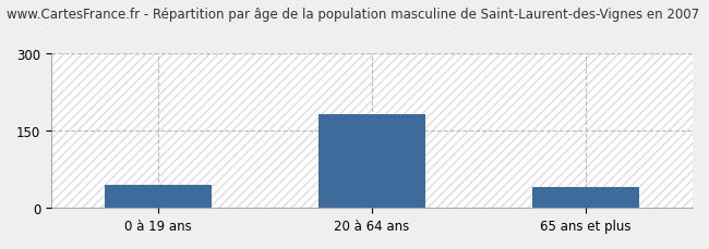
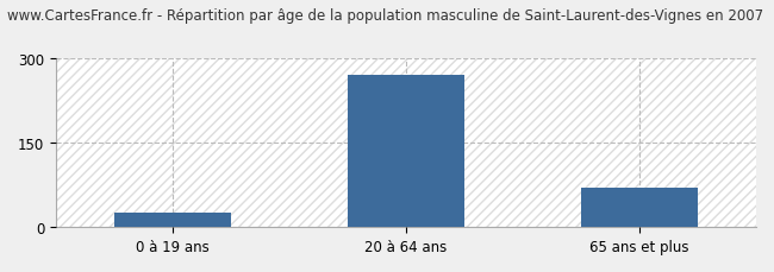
0 à 19 ans: 45 -> 25
20 à 64 ans: 181 -> 270
65 ans et plus: 40 -> 70
